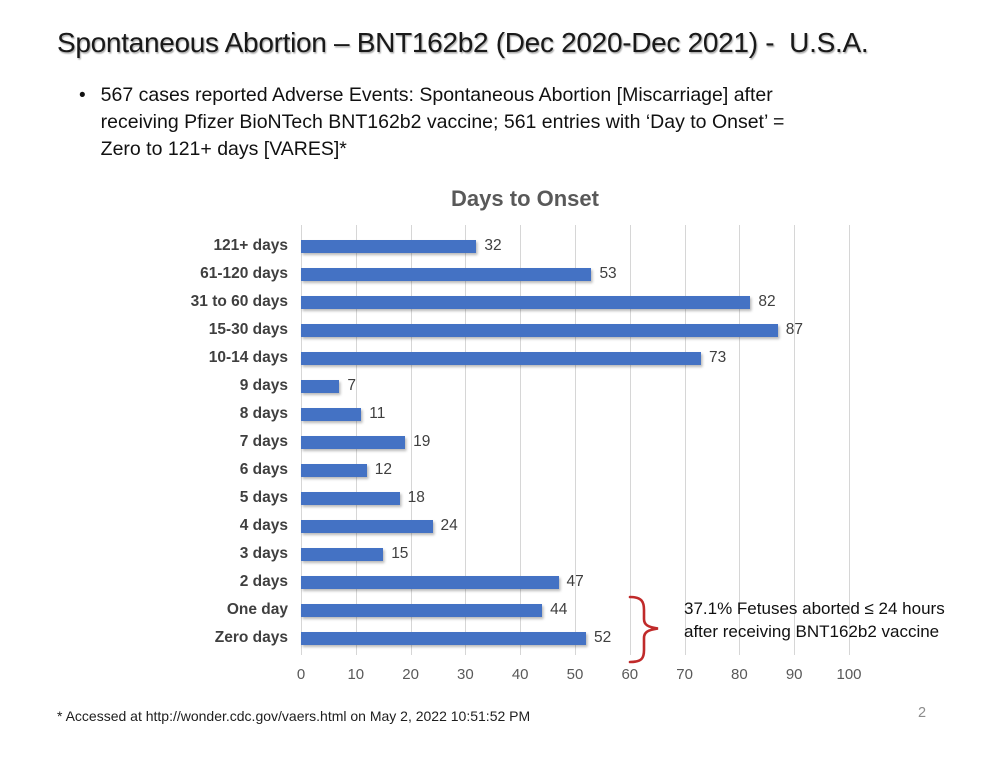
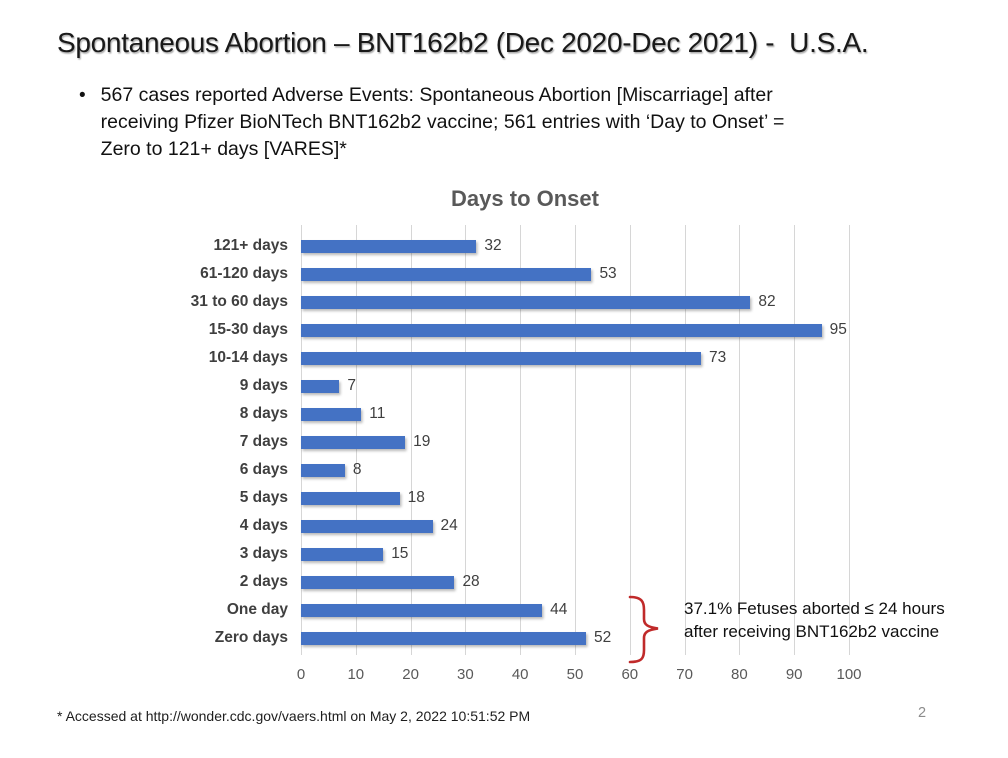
15-30 days: 87 -> 95
6 days: 12 -> 8
2 days: 47 -> 28
